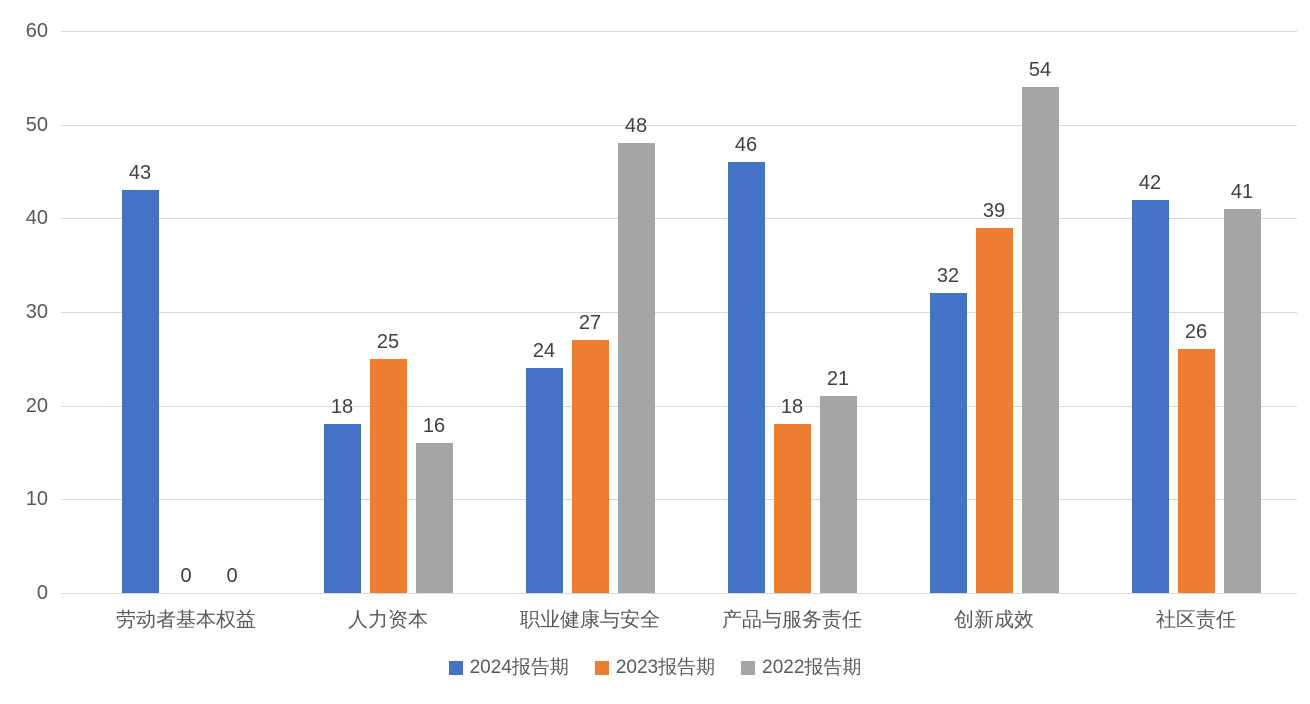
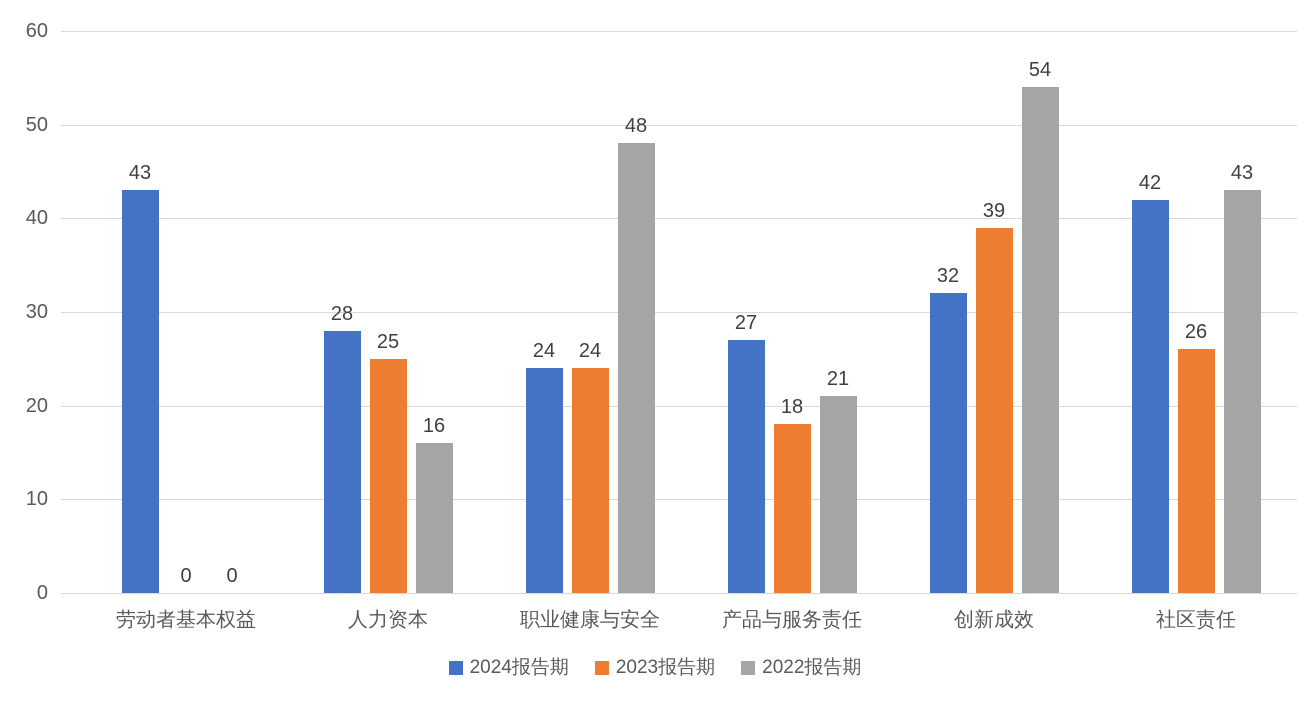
2024报告期/人力资本: 18 -> 28
2023报告期/职业健康与安全: 27 -> 24
2024报告期/产品与服务责任: 46 -> 27
2022报告期/社区责任: 41 -> 43
